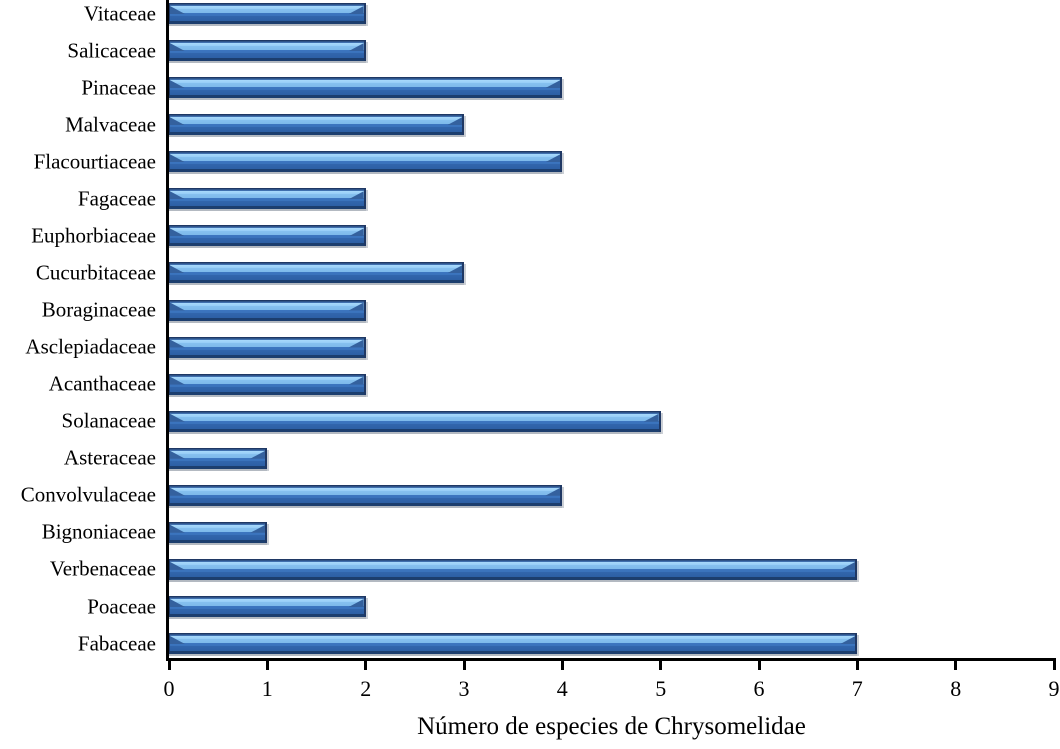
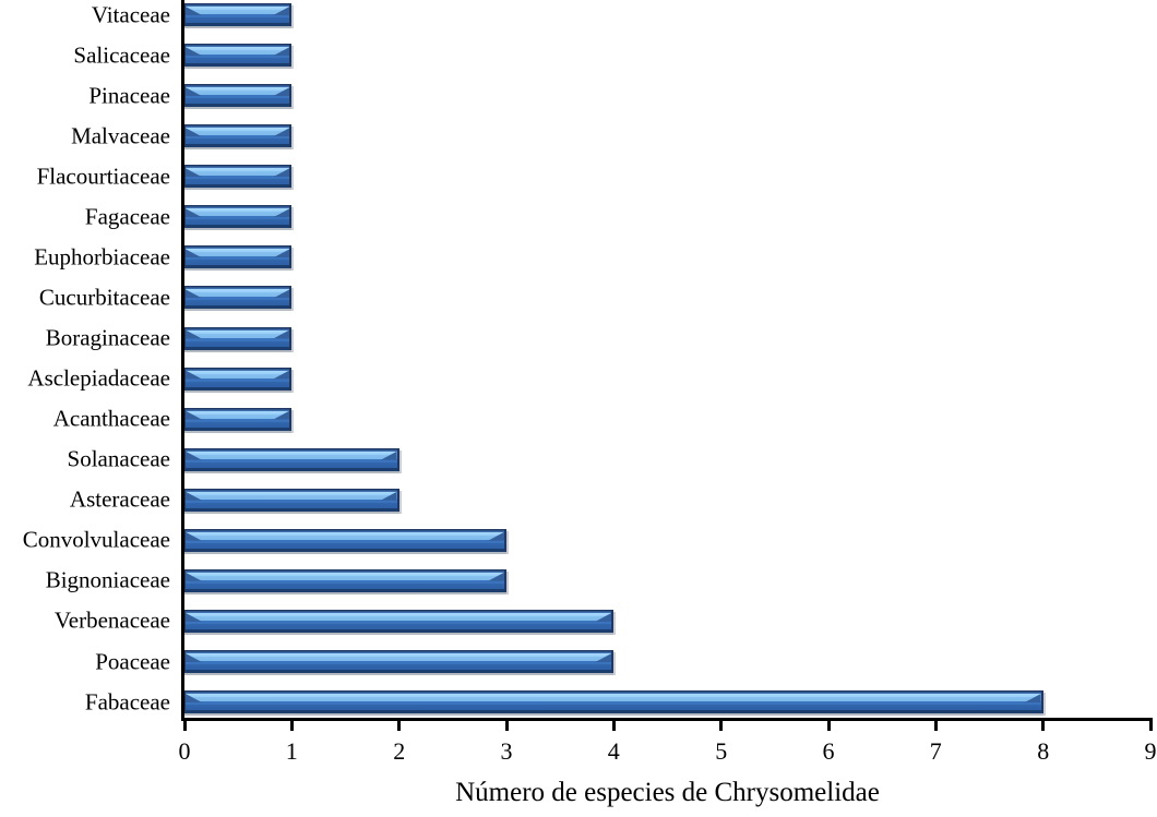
Vitaceae: 2 -> 1
Salicaceae: 2 -> 1
Pinaceae: 4 -> 1
Malvaceae: 3 -> 1
Flacourtiaceae: 4 -> 1
Fagaceae: 2 -> 1
Euphorbiaceae: 2 -> 1
Cucurbitaceae: 3 -> 1
Boraginaceae: 2 -> 1
Asclepiadaceae: 2 -> 1
Acanthaceae: 2 -> 1
Solanaceae: 5 -> 2
Asteraceae: 1 -> 2
Convolvulaceae: 4 -> 3
Bignoniaceae: 1 -> 3
Verbenaceae: 7 -> 4
Poaceae: 2 -> 4
Fabaceae: 7 -> 8
